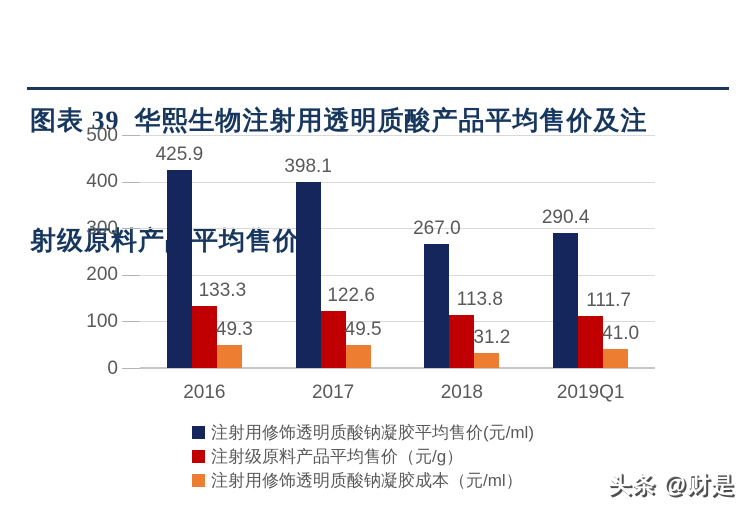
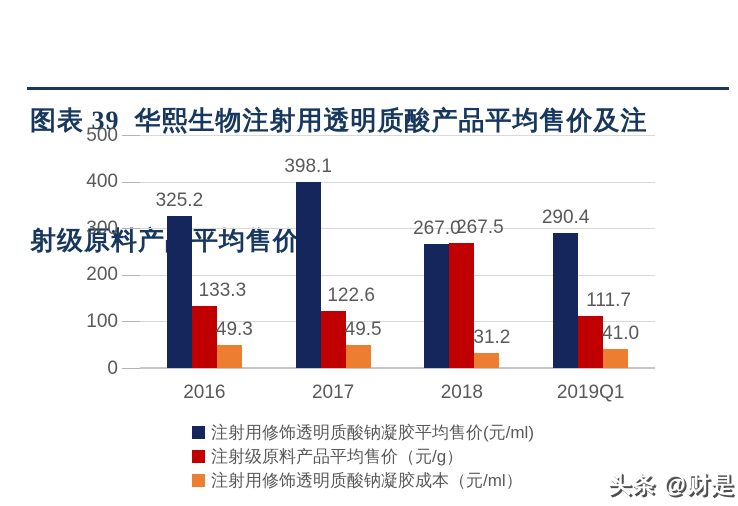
注射用修饰透明质酸钠凝胶平均售价(元/ml)/2016: 425.9 -> 325.2
注射级原料产品平均售价（元/g）/2018: 113.8 -> 267.5
